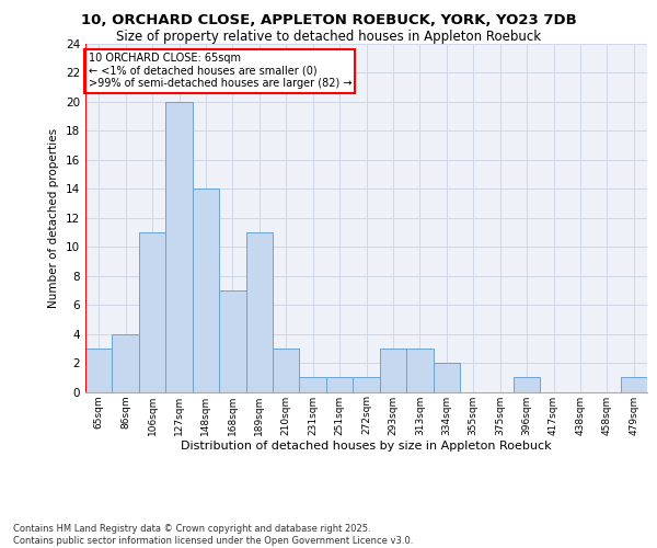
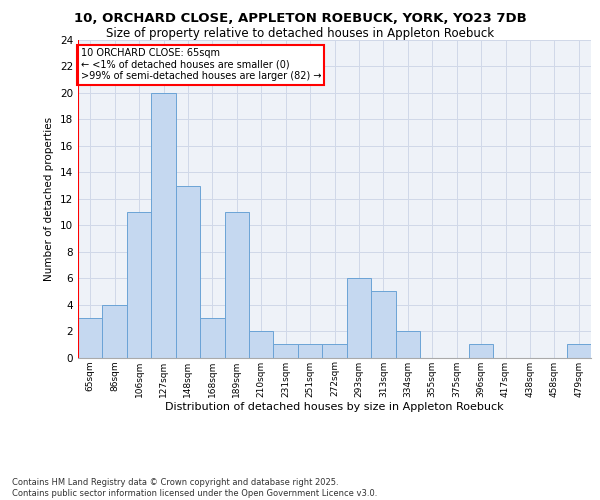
148sqm: 14 -> 13
168sqm: 7 -> 3
210sqm: 3 -> 2
293sqm: 3 -> 6
313sqm: 3 -> 5
